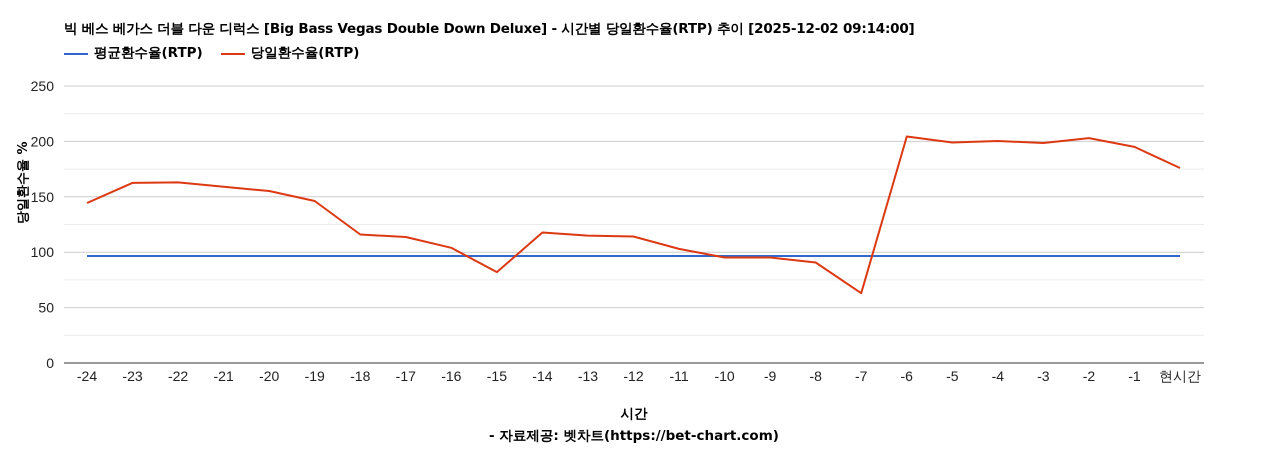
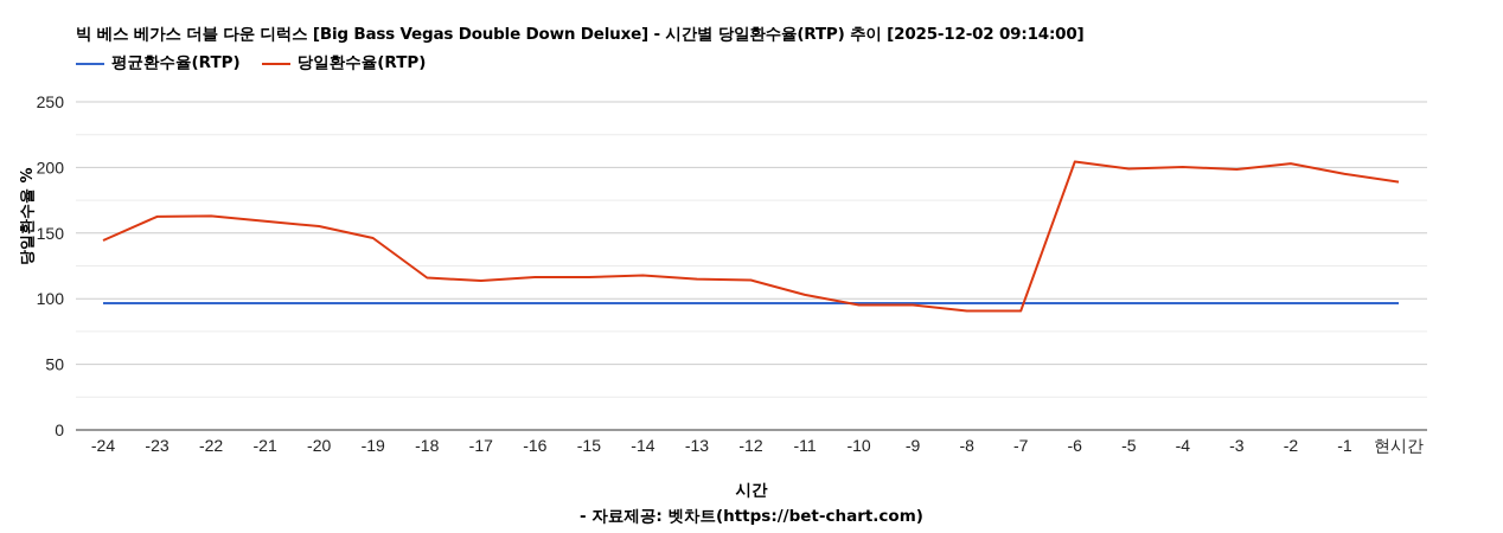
당일환수율(RTP)/-16: 104 -> 116
당일환수율(RTP)/-15: 82 -> 116
당일환수율(RTP)/-7: 63 -> 91
당일환수율(RTP)/현시간: 176 -> 189
